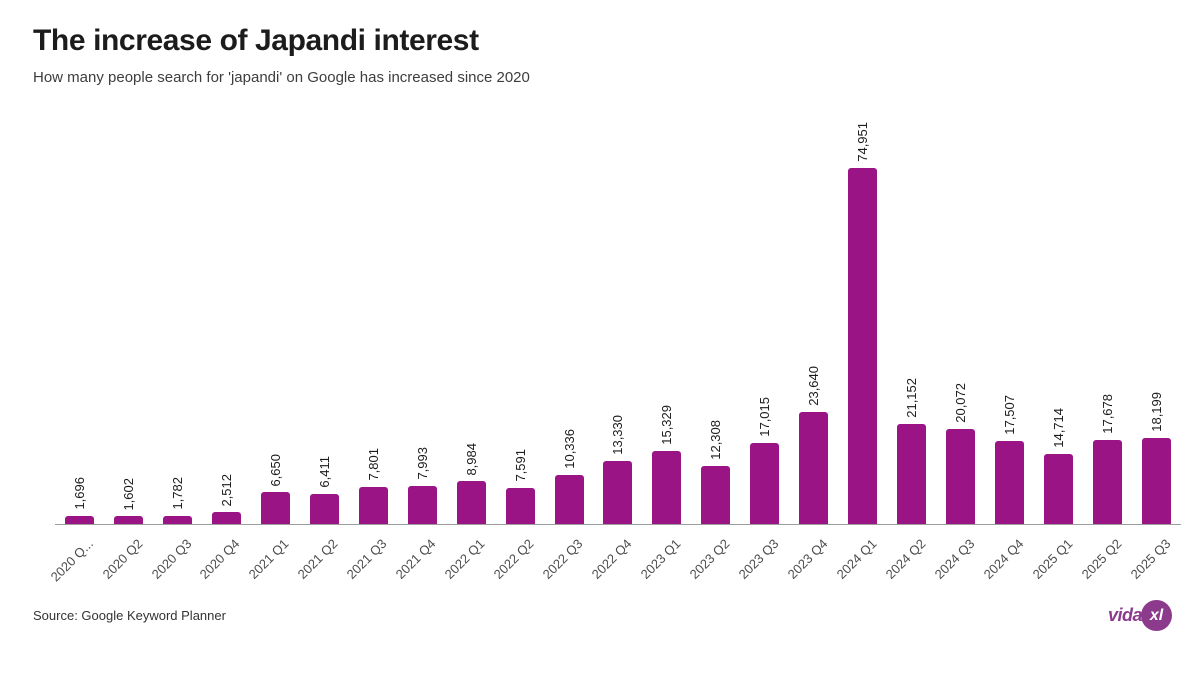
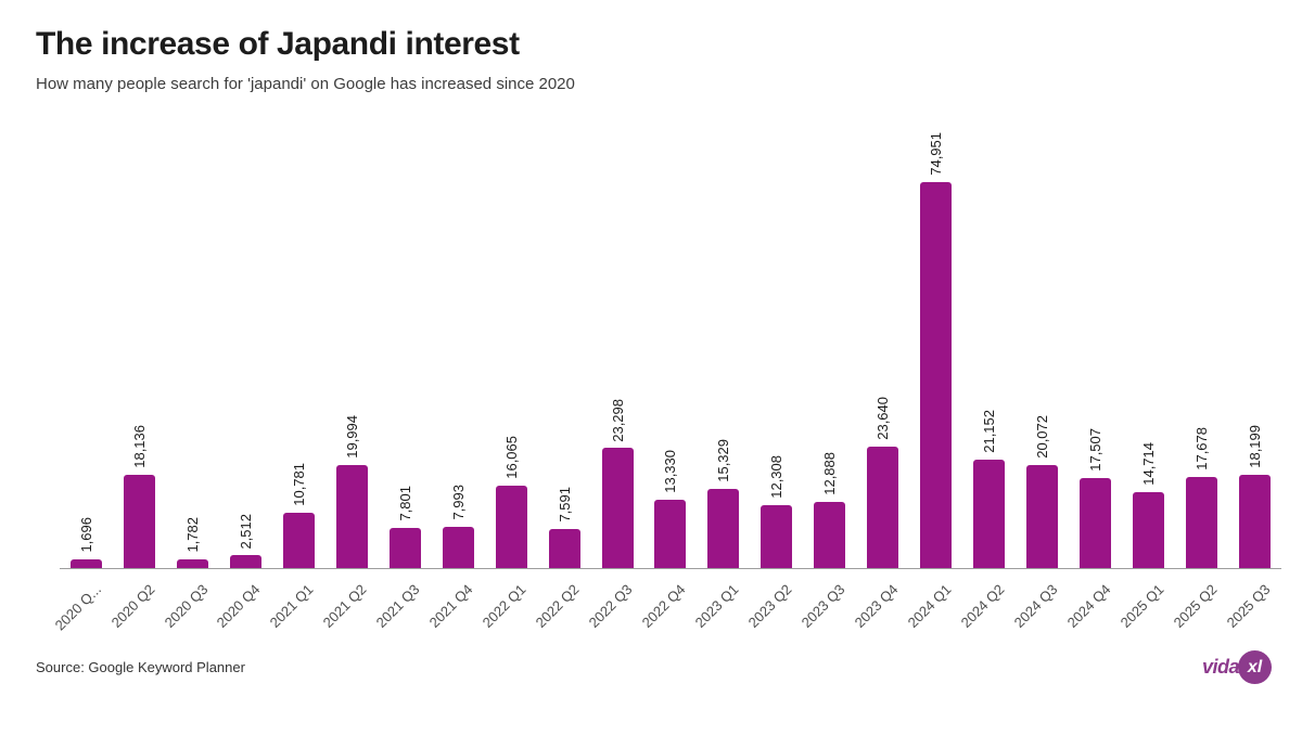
2020 Q2: 1,602 -> 18,136
2021 Q1: 6,650 -> 10,781
2021 Q2: 6,411 -> 19,994
2022 Q1: 8,984 -> 16,065
2022 Q3: 10,336 -> 23,298
2023 Q3: 17,015 -> 12,888
